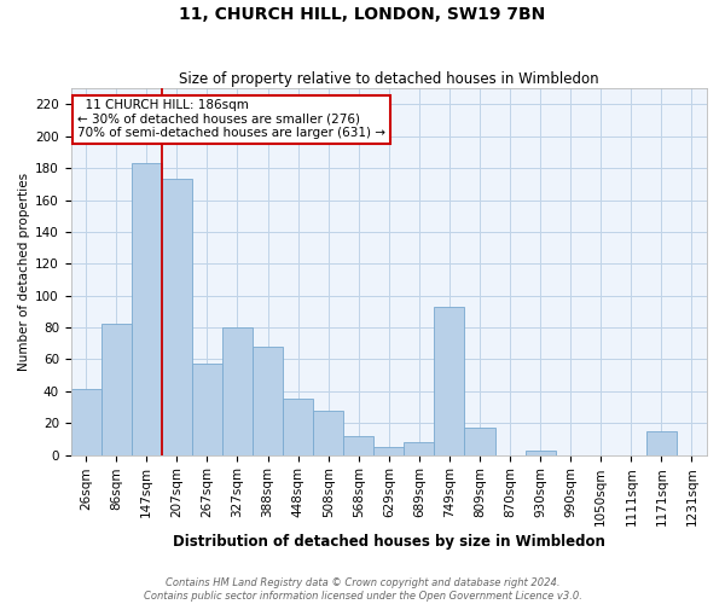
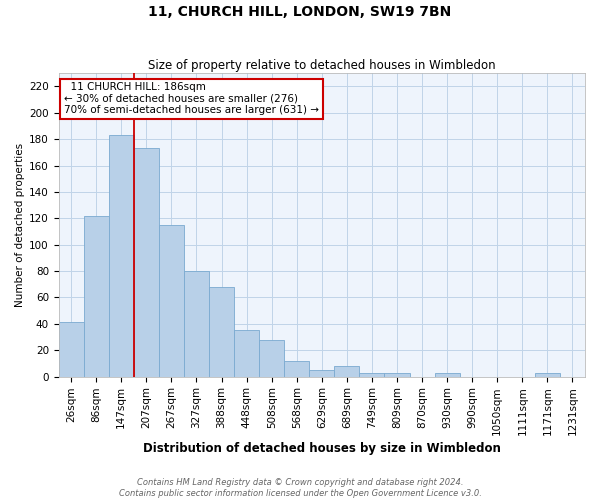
86sqm: 82 -> 122
267sqm: 57 -> 115
749sqm: 93 -> 3
809sqm: 17 -> 3
1171sqm: 15 -> 3
